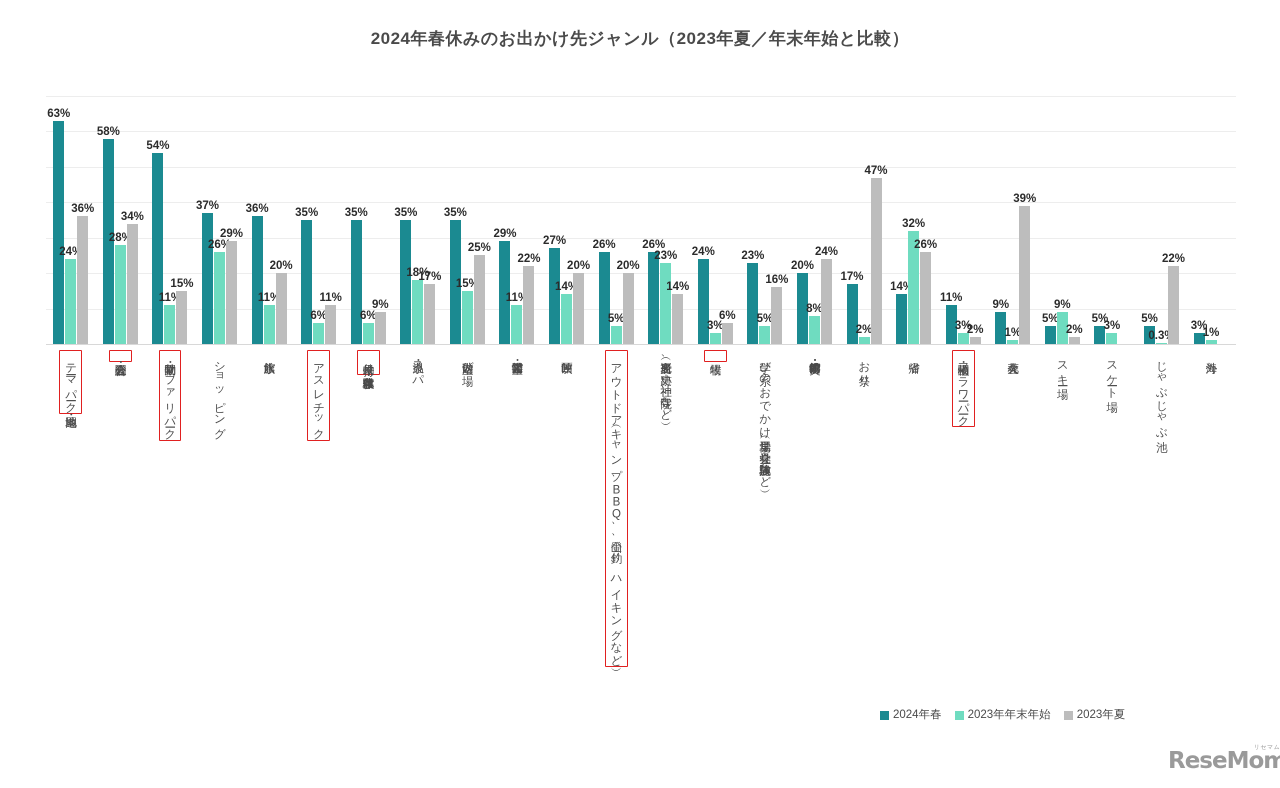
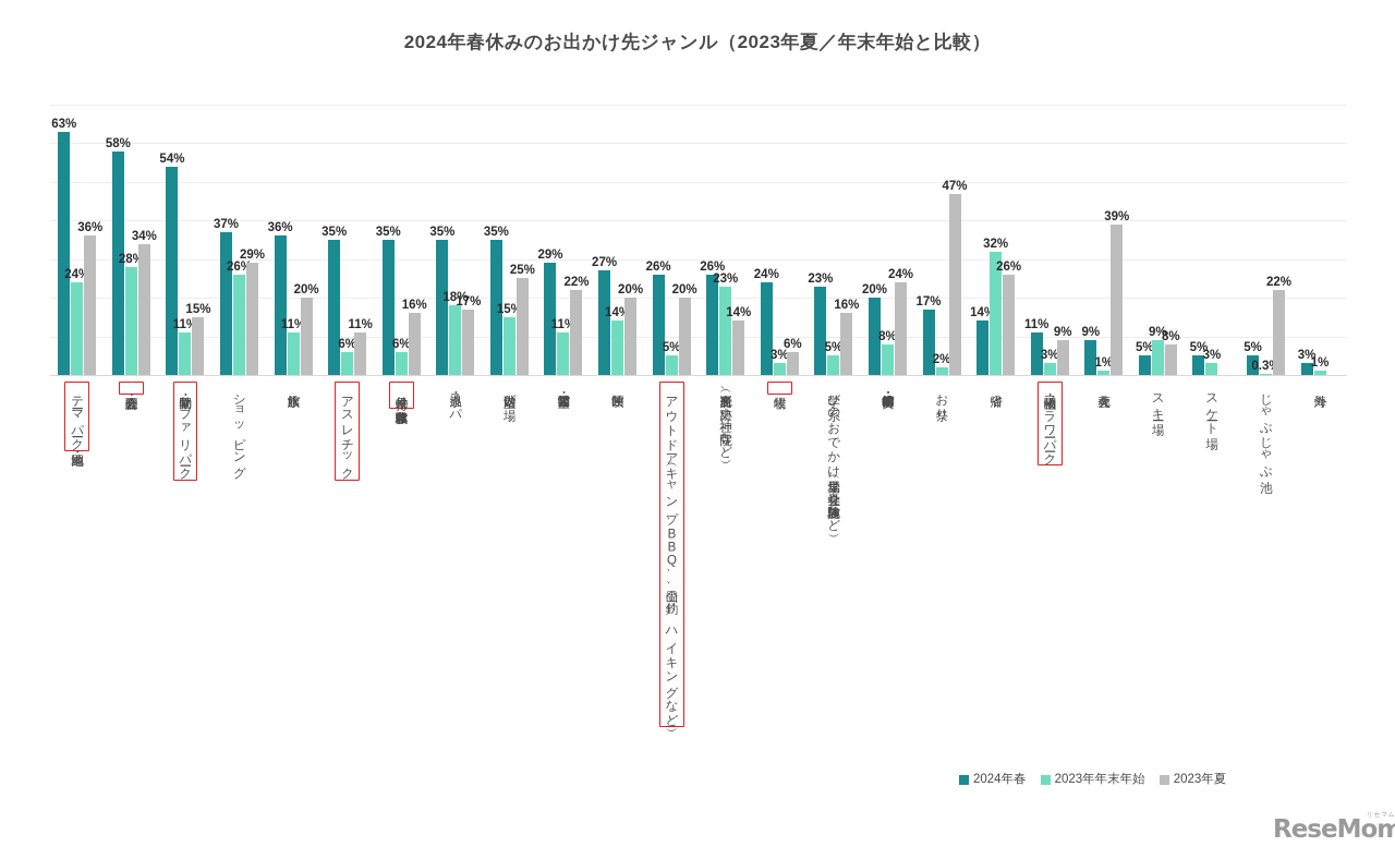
2023年夏/果物狩り・収穫体験・農業体験: 9% -> 16%
2023年夏/植物園・フラワーパーク: 2% -> 9%
2023年夏/スキー場: 2% -> 8%
